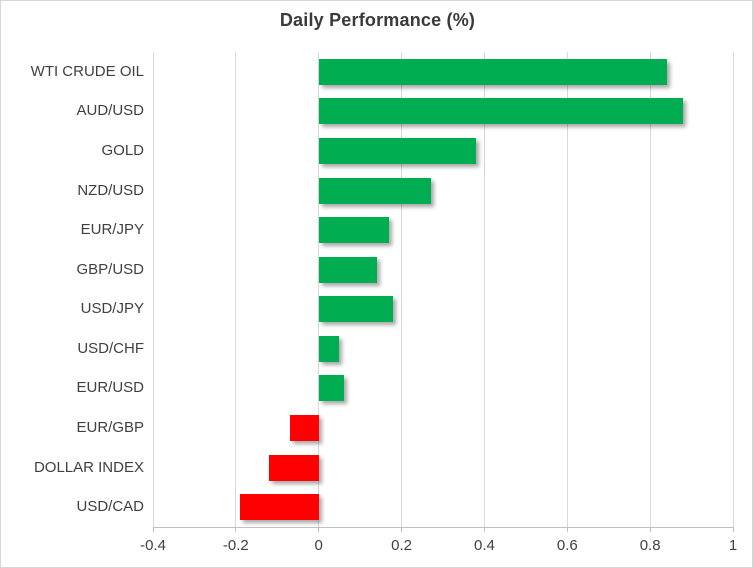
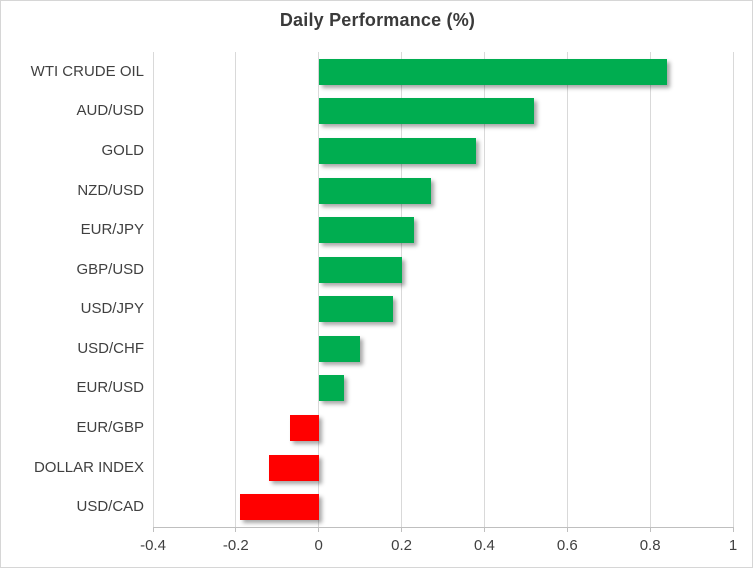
AUD/USD: 0.88 -> 0.52
EUR/JPY: 0.17 -> 0.23
GBP/USD: 0.14 -> 0.20
USD/CHF: 0.05 -> 0.10
